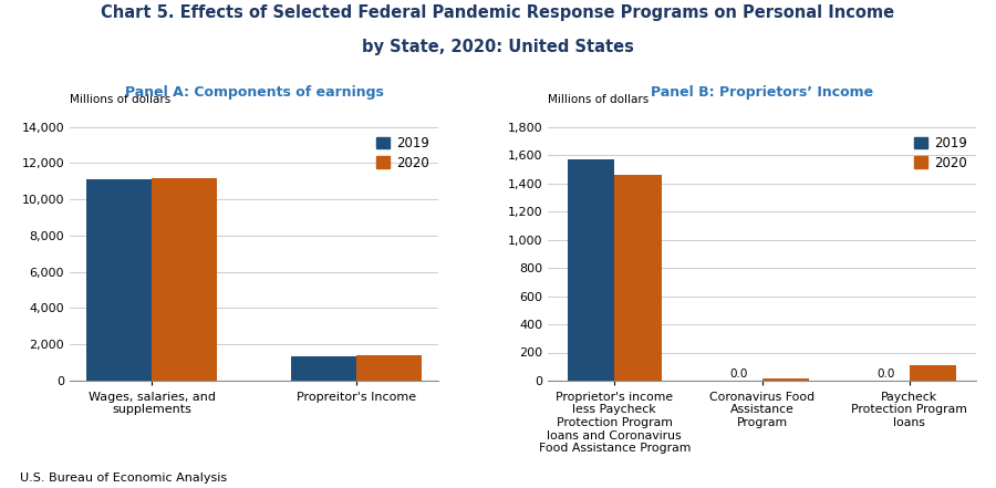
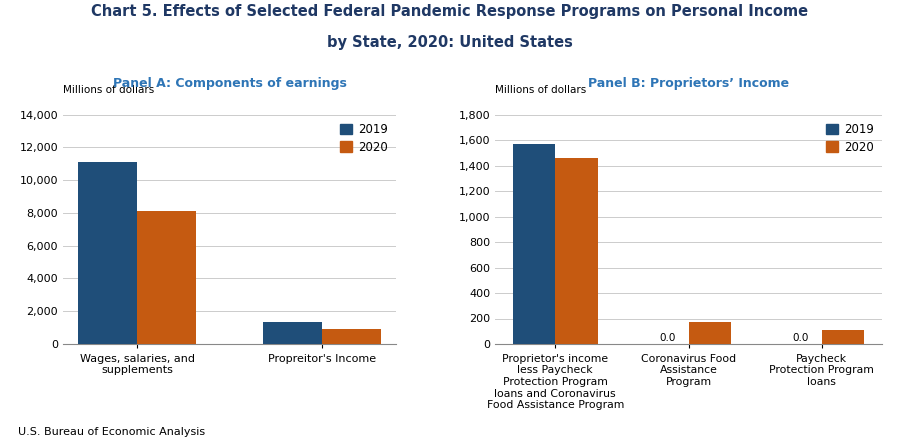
Panel A: Components of earnings/2020/Wages, salaries, and supplements: 11,200 -> 8,100
Panel A: Components of earnings/2020/Propreitor's Income: 1,400 -> 900
Panel B: Proprietors’ Income/2020/Coronavirus Food Assistance Program: 20 -> 170
